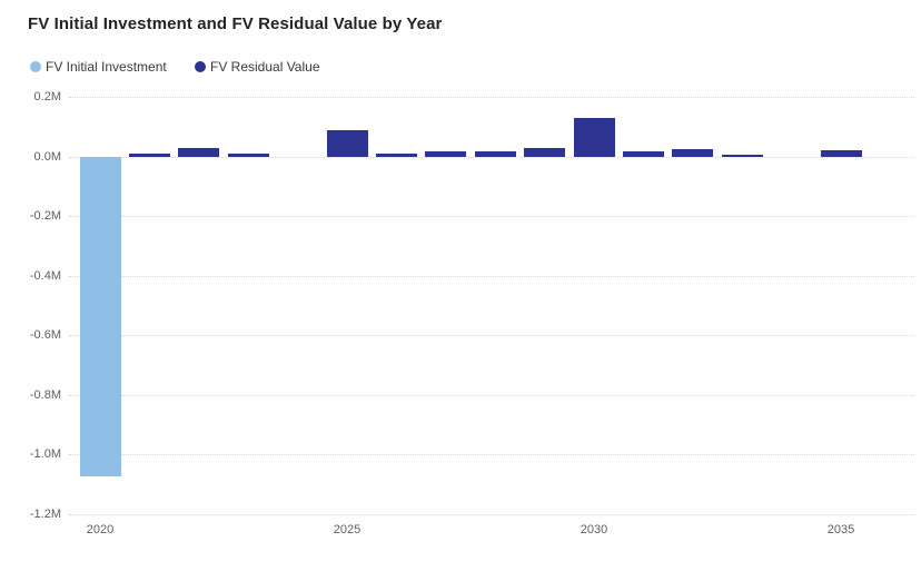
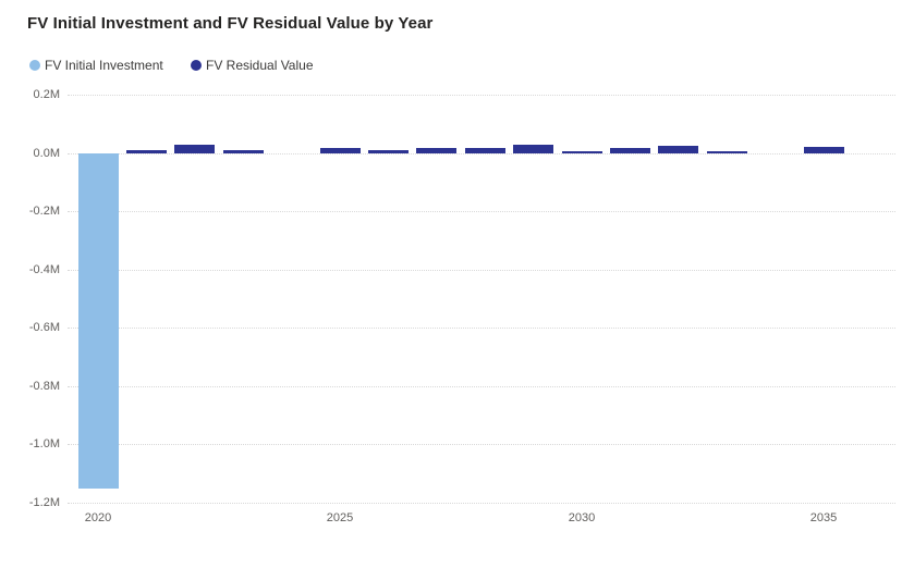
FV Initial Investment/2020: -1.07M -> -1.15M
FV Residual Value/2025: 0.09M -> 0.02M
FV Residual Value/2030: 0.13M -> 0.01M
